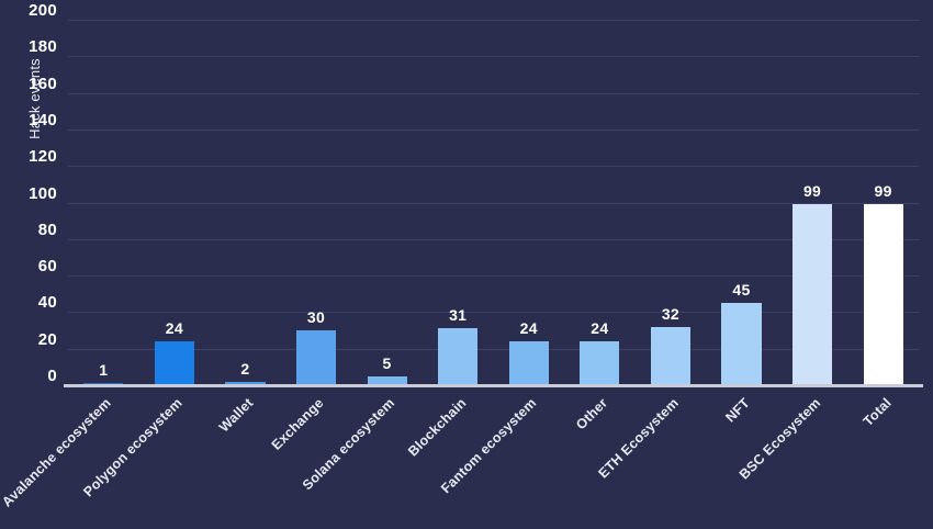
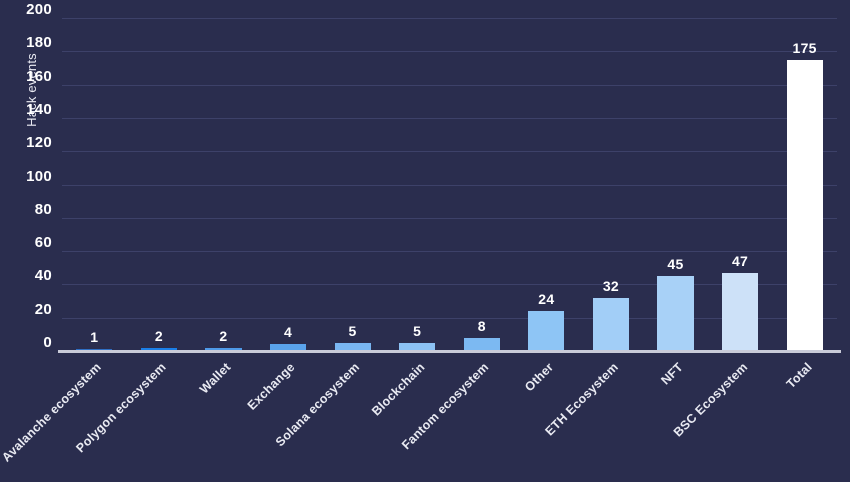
Polygon ecosystem: 24 -> 2
Exchange: 30 -> 4
Blockchain: 31 -> 5
Fantom ecosystem: 24 -> 8
BSC Ecosystem: 99 -> 47
Total: 99 -> 175
